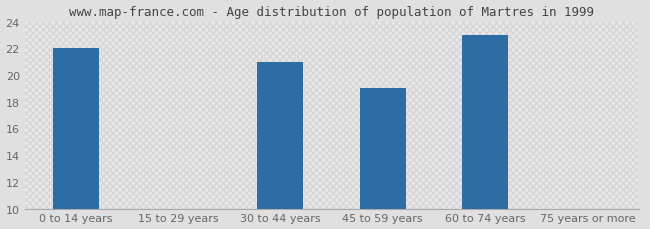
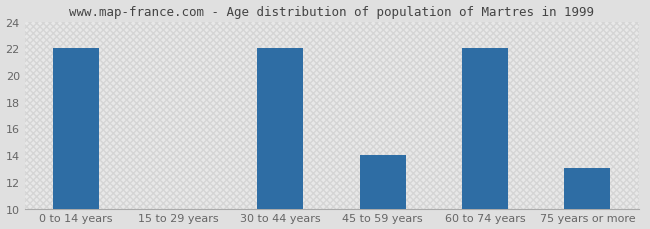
30 to 44 years: 21 -> 22
45 to 59 years: 19 -> 14
60 to 74 years: 23 -> 22
75 years or more: 10 -> 13
